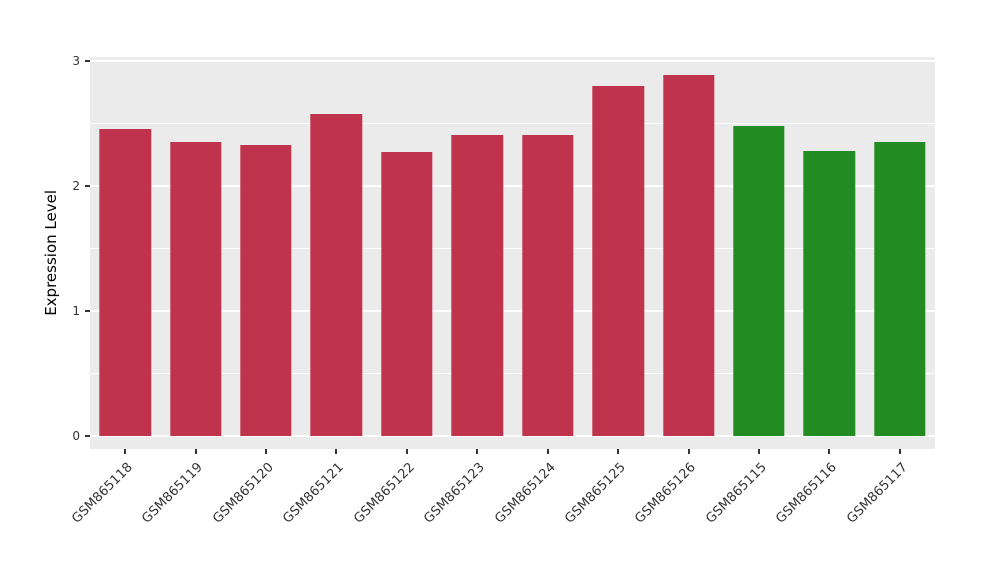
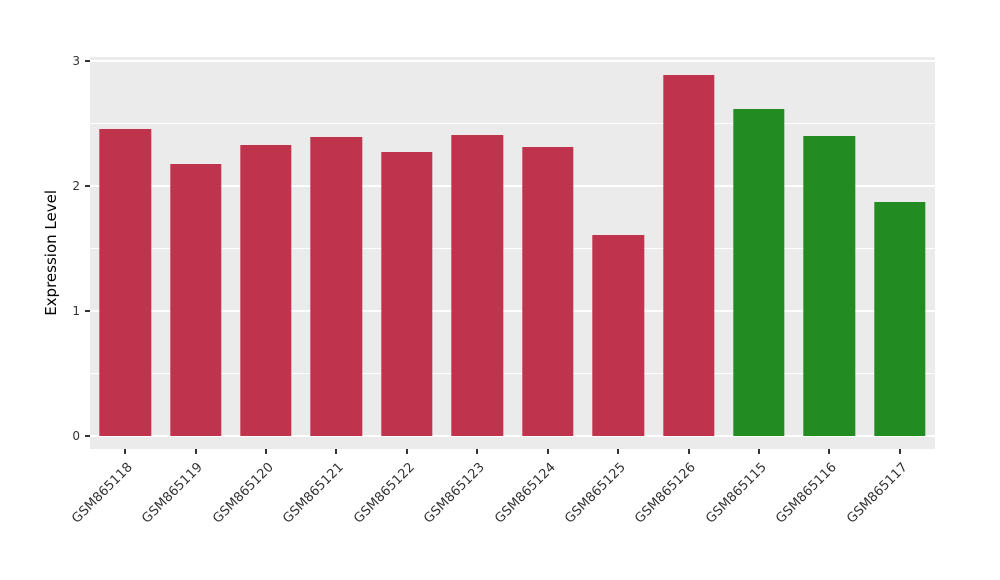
GSM865119: 2.35 -> 2.18
GSM865121: 2.58 -> 2.39
GSM865124: 2.41 -> 2.31
GSM865125: 2.80 -> 1.61
GSM865115: 2.48 -> 2.62
GSM865116: 2.28 -> 2.40
GSM865117: 2.35 -> 1.87
